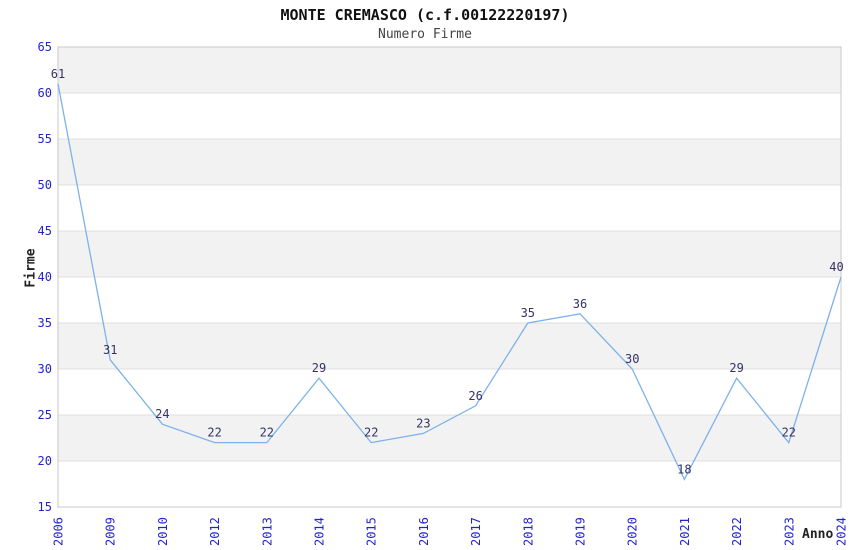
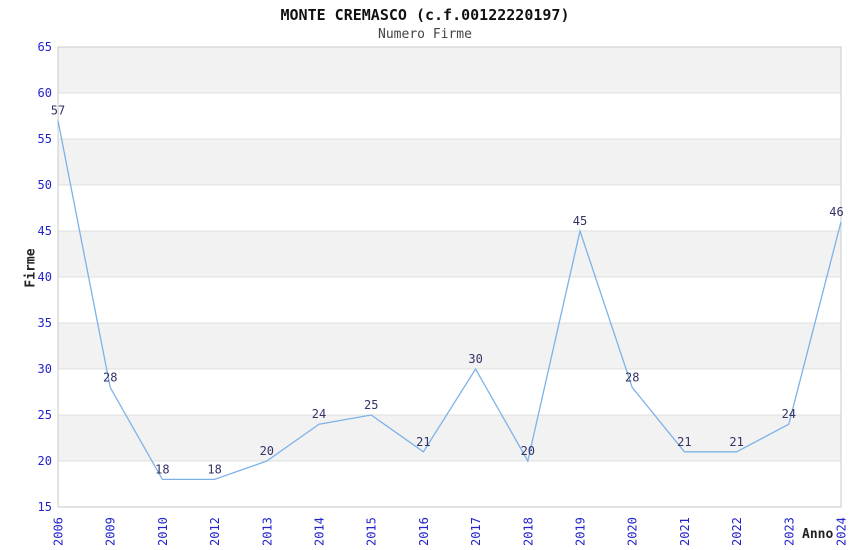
2006: 61 -> 57
2009: 31 -> 28
2010: 24 -> 18
2012: 22 -> 18
2013: 22 -> 20
2014: 29 -> 24
2015: 22 -> 25
2016: 23 -> 21
2017: 26 -> 30
2018: 35 -> 20
2019: 36 -> 45
2020: 30 -> 28
2021: 18 -> 21
2022: 29 -> 21
2023: 22 -> 24
2024: 40 -> 46
